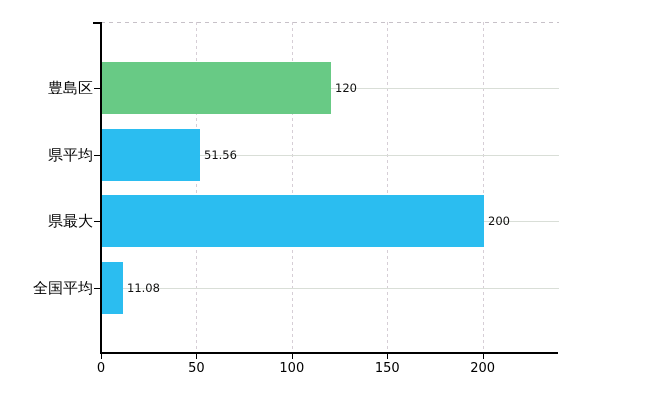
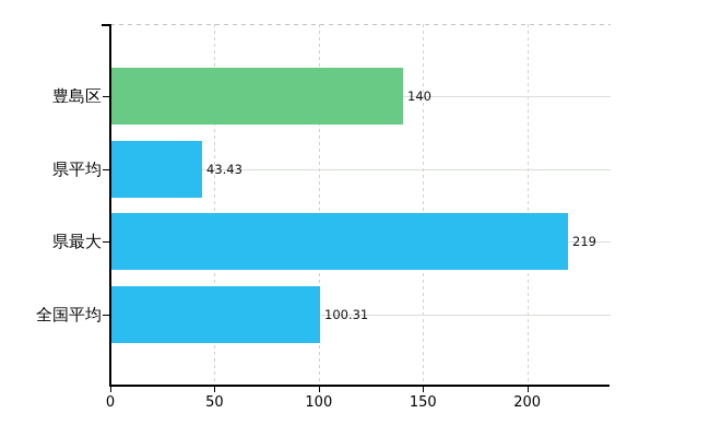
豊島区: 120 -> 140
県平均: 51.56 -> 43.43
県最大: 200 -> 219
全国平均: 11.08 -> 100.31
